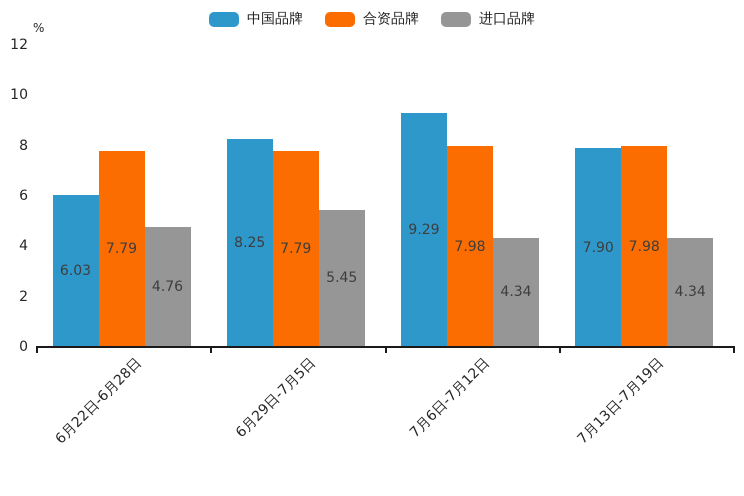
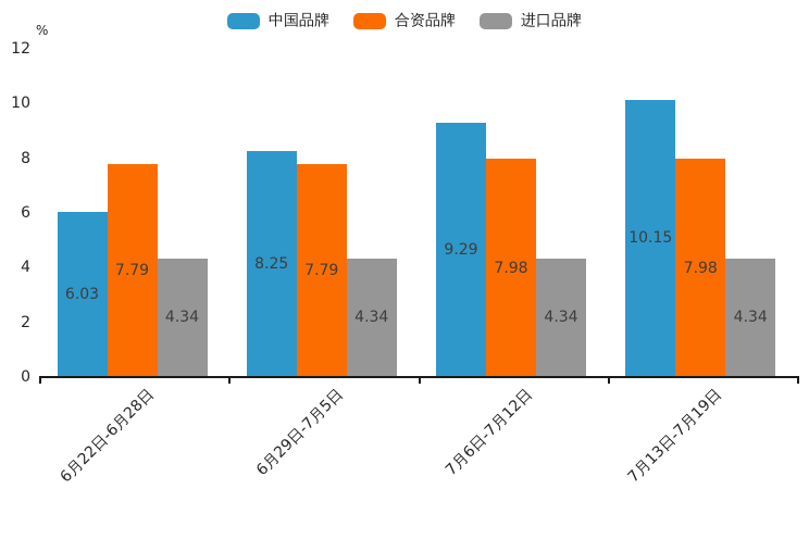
进口品牌/6月22日-6月28日: 4.76 -> 4.34
进口品牌/6月29日-7月5日: 5.45 -> 4.34
中国品牌/7月13日-7月19日: 7.90 -> 10.15
